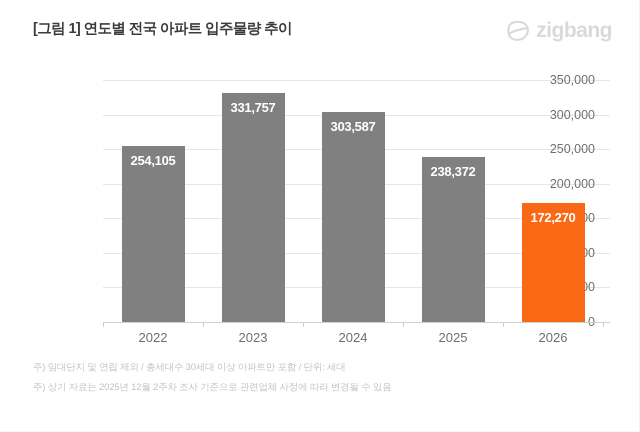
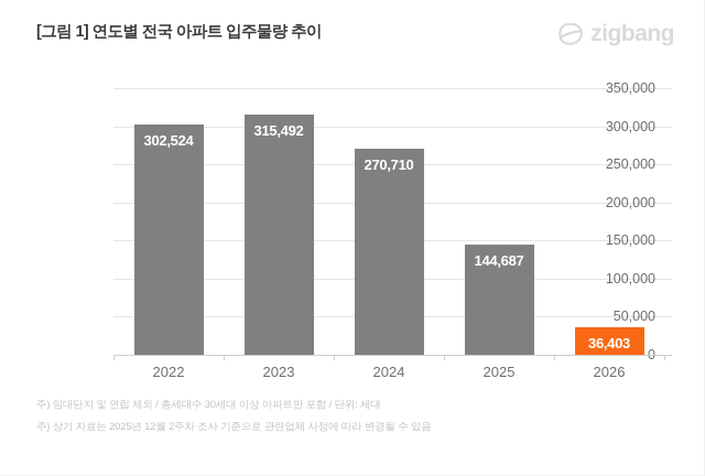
2022: 254,105 -> 302,524
2023: 331,757 -> 315,492
2024: 303,587 -> 270,710
2025: 238,372 -> 144,687
2026: 172,270 -> 36,403
